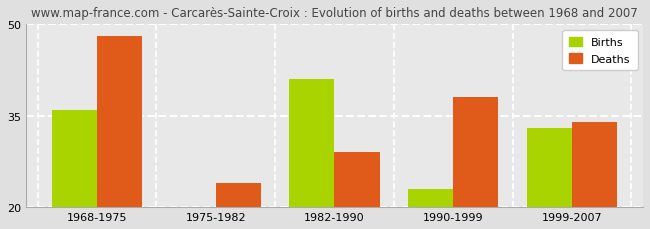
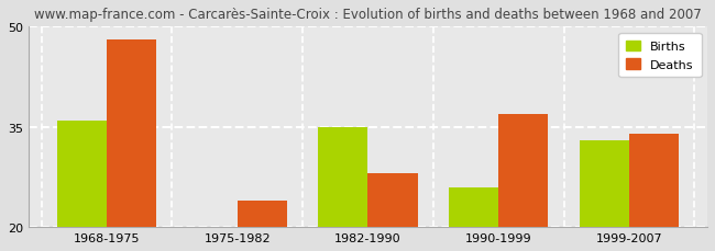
Births/1982-1990: 41 -> 35
Deaths/1982-1990: 29 -> 28
Births/1990-1999: 23 -> 26
Deaths/1990-1999: 38 -> 37
